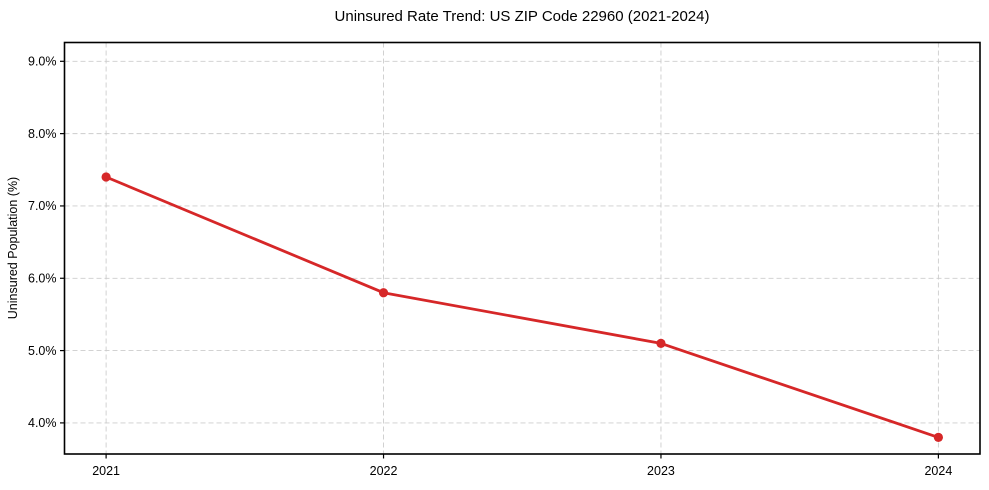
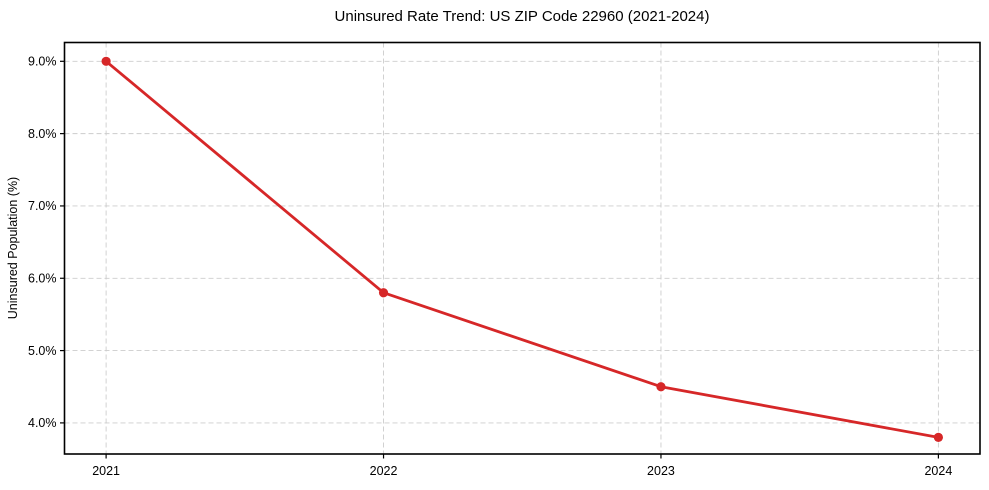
2021: 7.4% -> 9.0%
2023: 5.1% -> 4.5%
